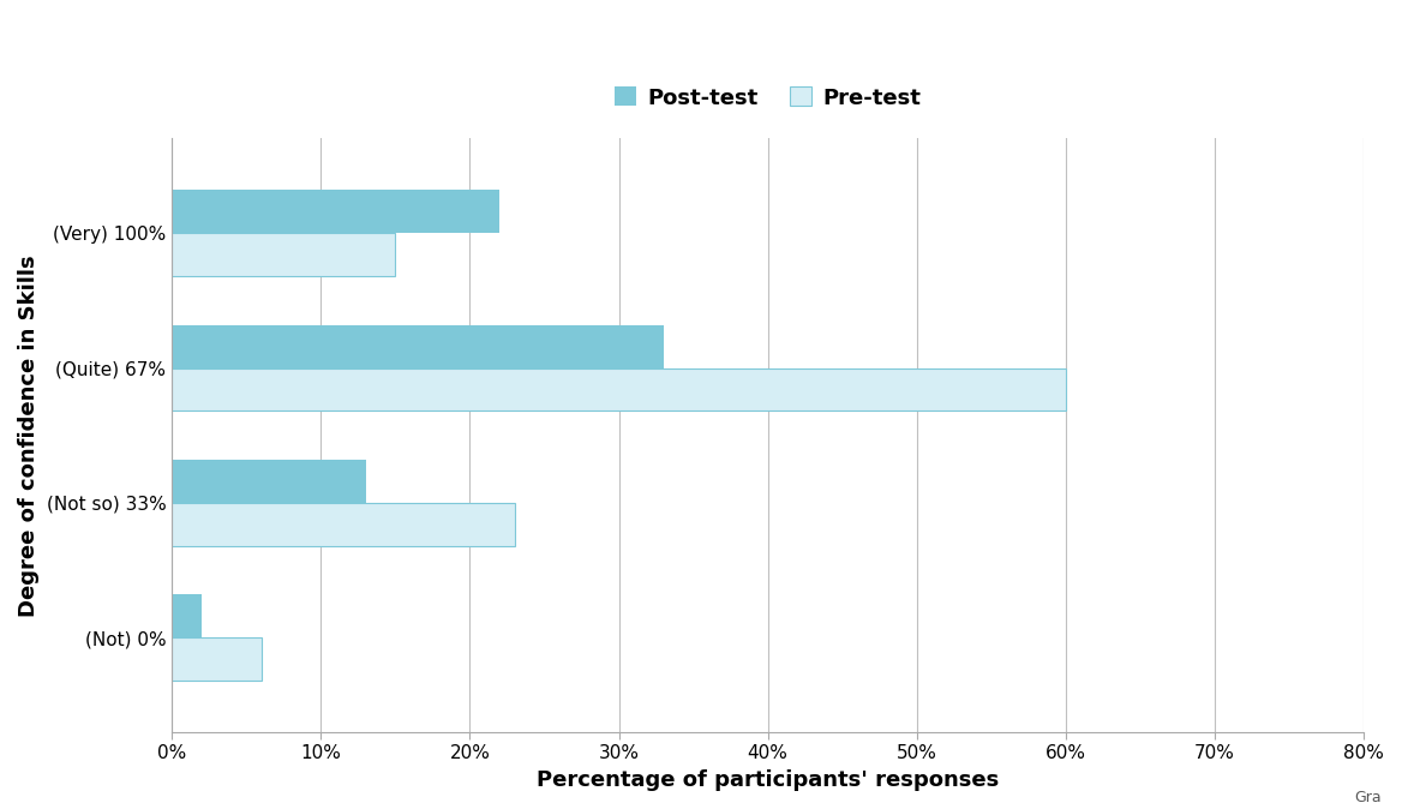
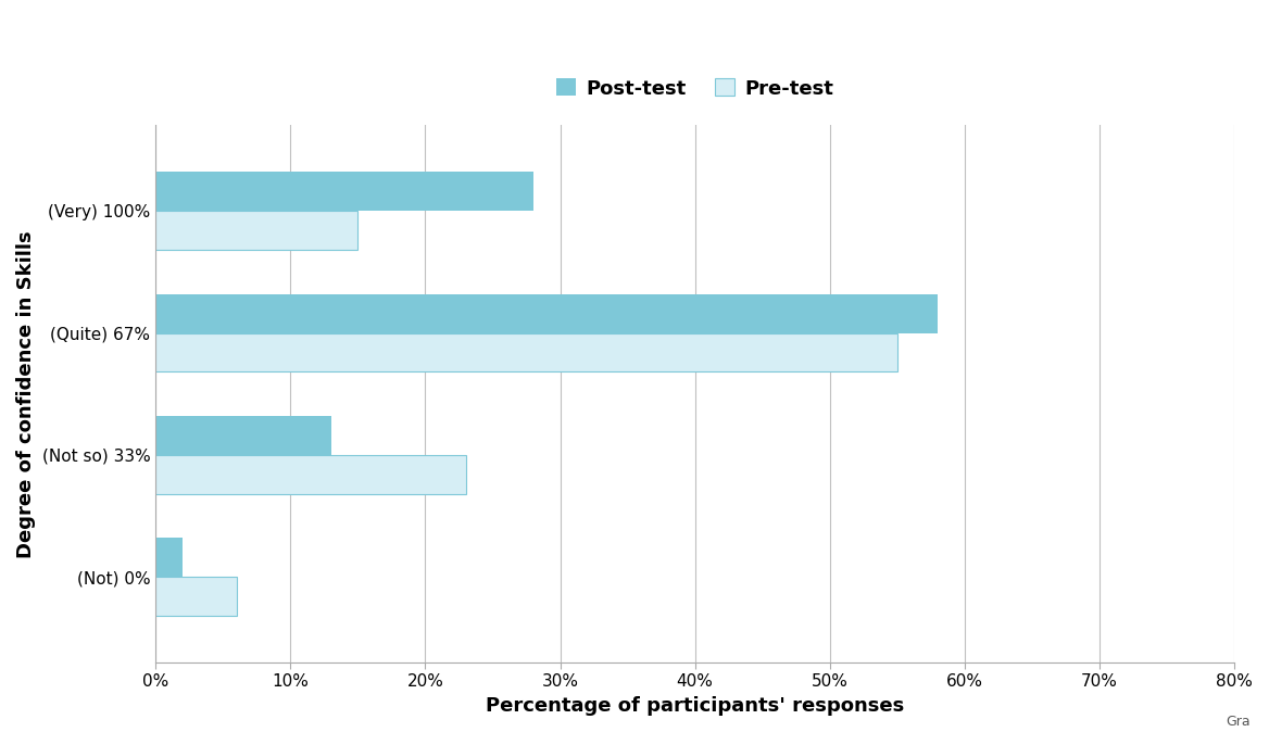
Post-test/(Very) 100%: 22% -> 28%
Post-test/(Quite) 67%: 33% -> 58%
Pre-test/(Quite) 67%: 60% -> 55%
